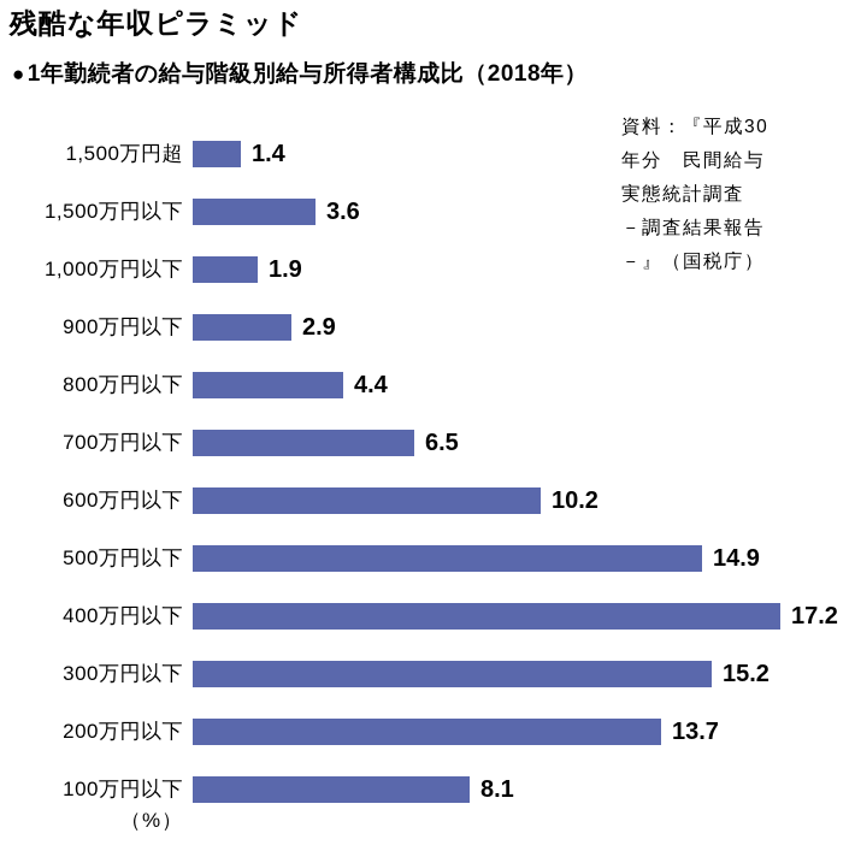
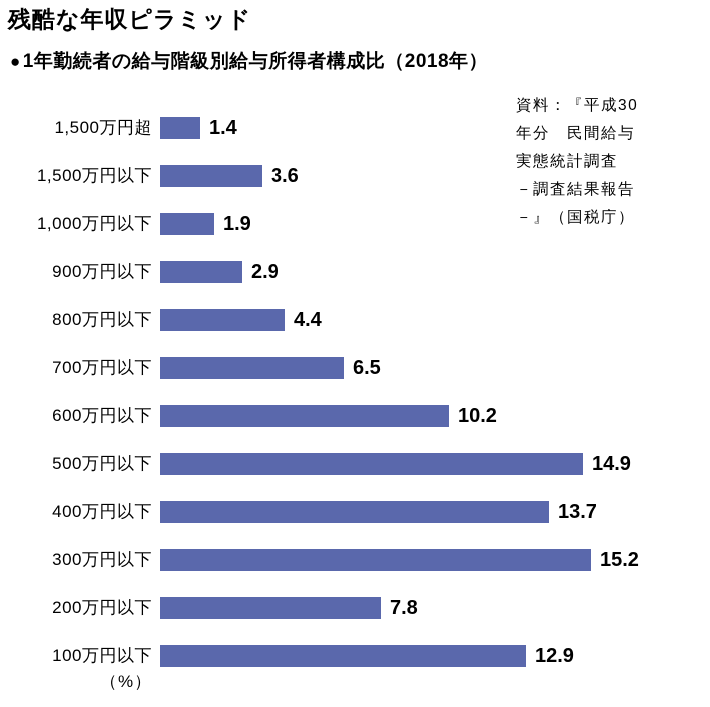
400万円以下: 17.2 -> 13.7
200万円以下: 13.7 -> 7.8
100万円以下: 8.1 -> 12.9
